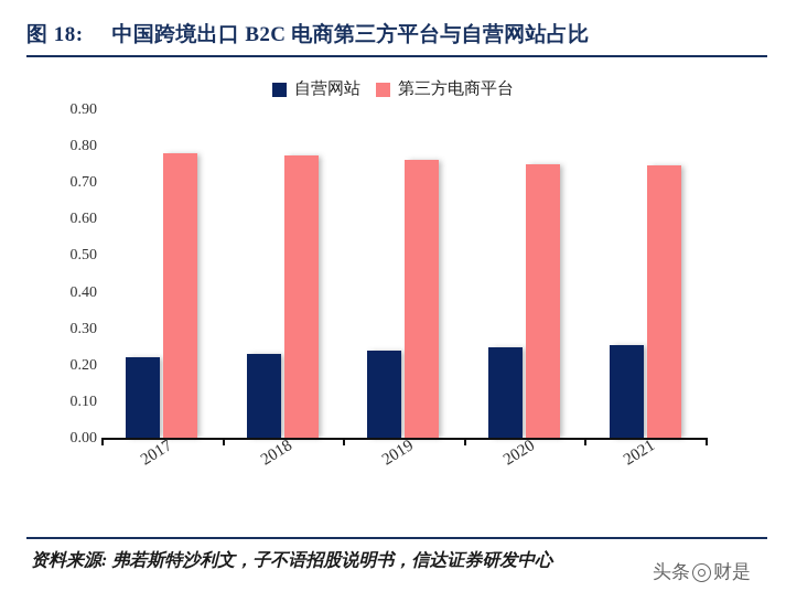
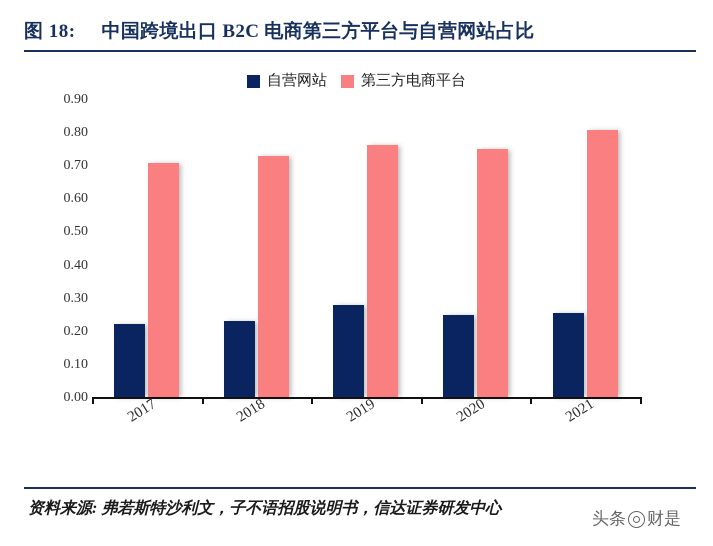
第三方电商平台/2017: 0.78 -> 0.71
第三方电商平台/2018: 0.78 -> 0.73
自营网站/2019: 0.24 -> 0.28
第三方电商平台/2021: 0.75 -> 0.81
